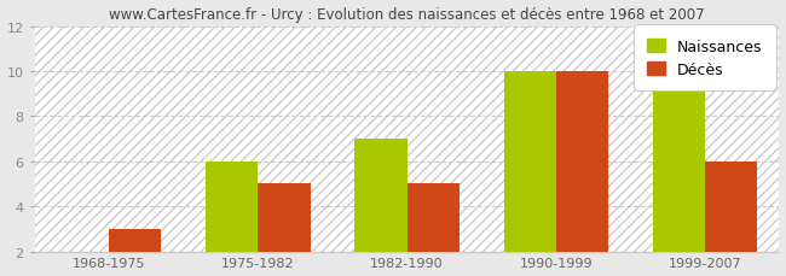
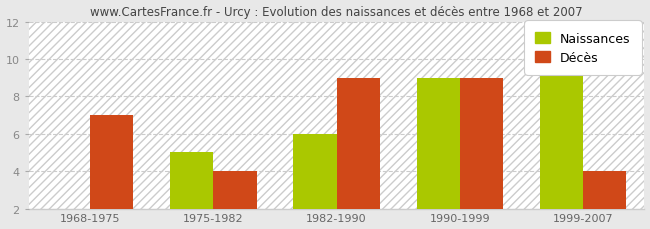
Décès/1968-1975: 3 -> 7
Naissances/1975-1982: 6 -> 5
Décès/1975-1982: 5 -> 4
Naissances/1982-1990: 7 -> 6
Décès/1982-1990: 5 -> 9
Naissances/1990-1999: 10 -> 9
Décès/1990-1999: 10 -> 9
Décès/1999-2007: 6 -> 4
